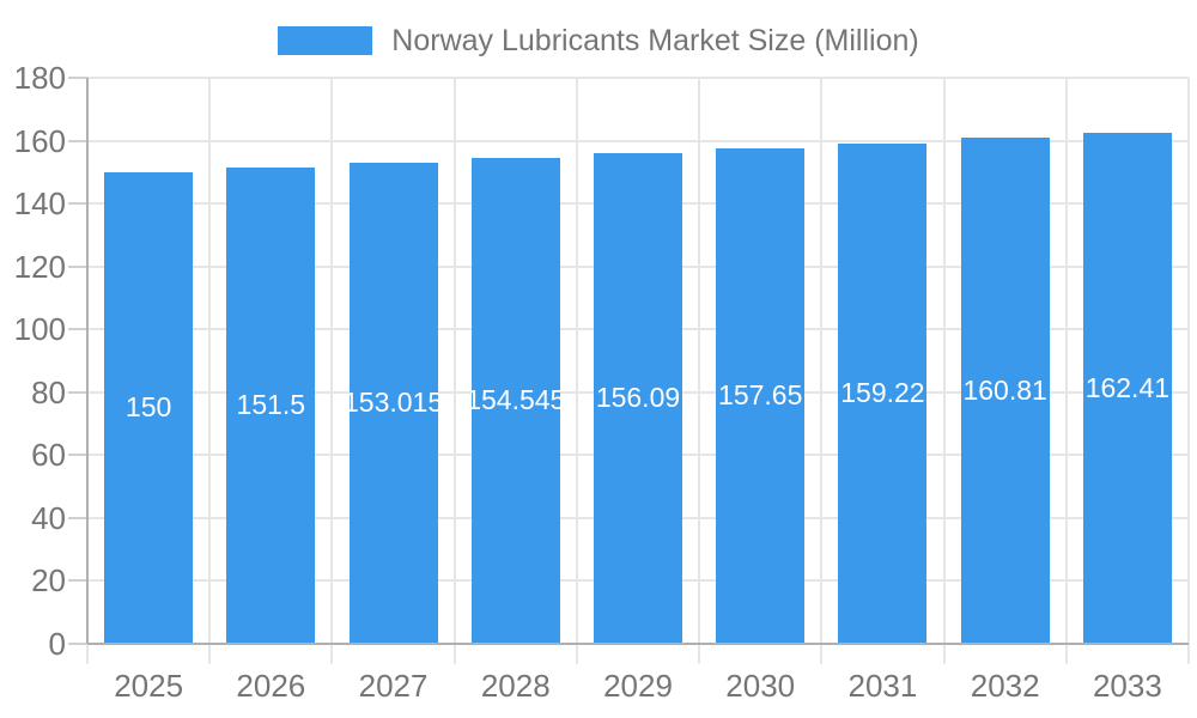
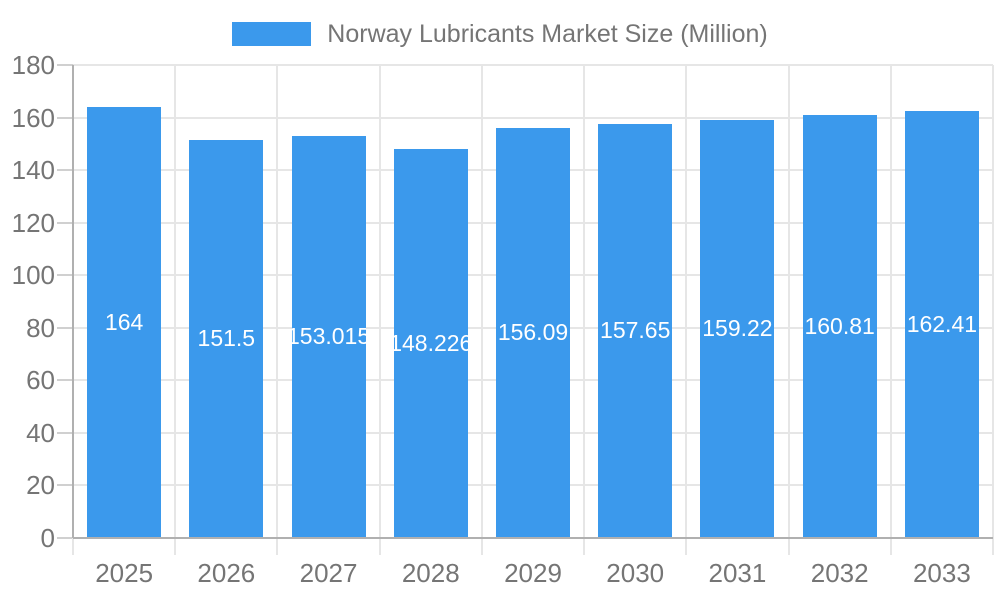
2025: 150 -> 164
2028: 154.545 -> 148.226
